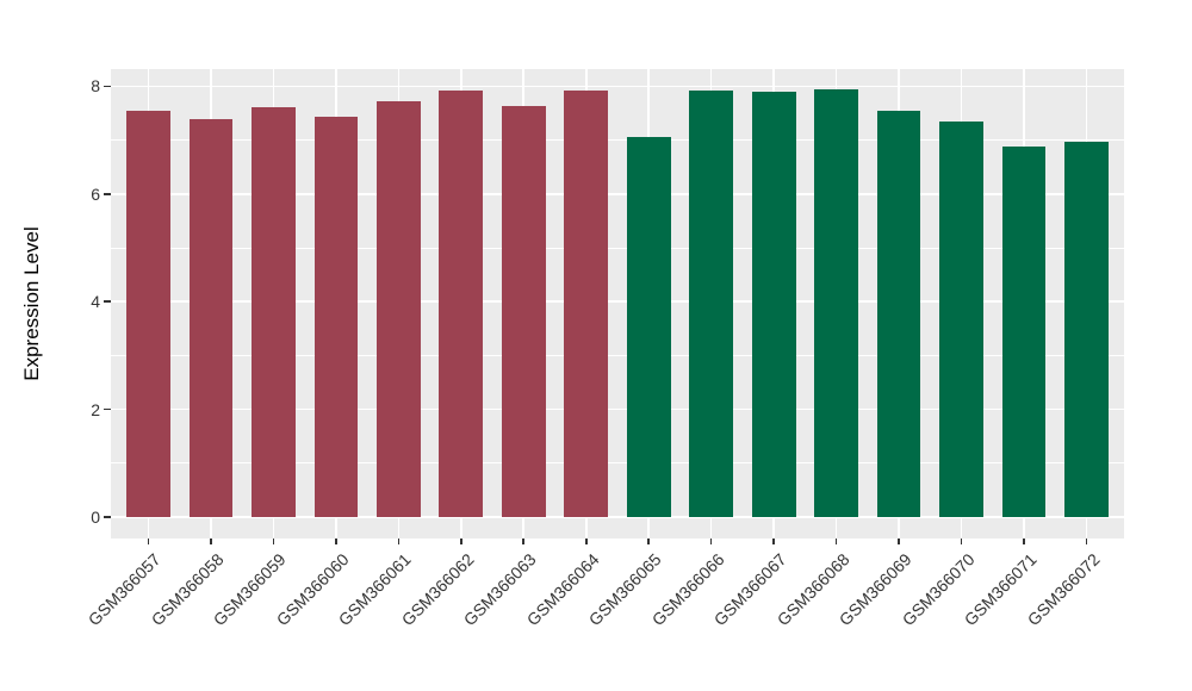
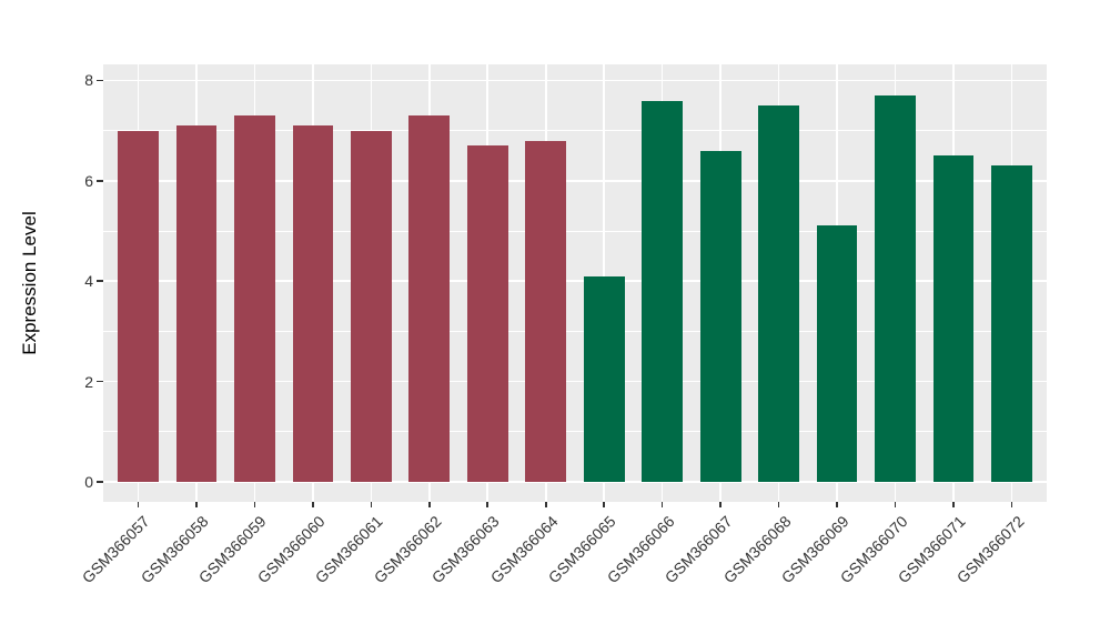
GSM366057: 7.5 -> 7.0
GSM366058: 7.4 -> 7.1
GSM366059: 7.6 -> 7.3
GSM366060: 7.4 -> 7.1
GSM366061: 7.7 -> 7.0
GSM366062: 7.9 -> 7.3
GSM366063: 7.6 -> 6.7
GSM366064: 7.9 -> 6.8
GSM366065: 7.0 -> 4.1
GSM366066: 7.9 -> 7.6
GSM366067: 7.9 -> 6.6
GSM366068: 7.9 -> 7.5
GSM366069: 7.5 -> 5.1
GSM366070: 7.3 -> 7.7
GSM366071: 6.9 -> 6.5
GSM366072: 7.0 -> 6.3
